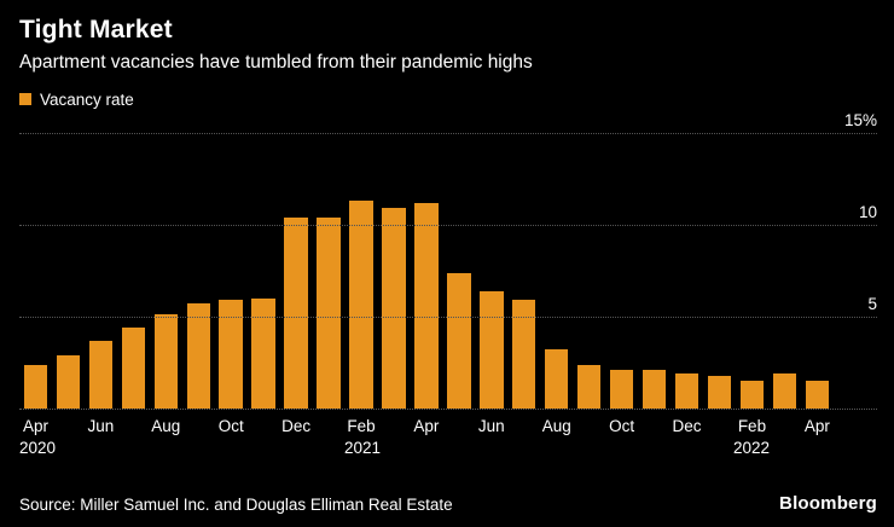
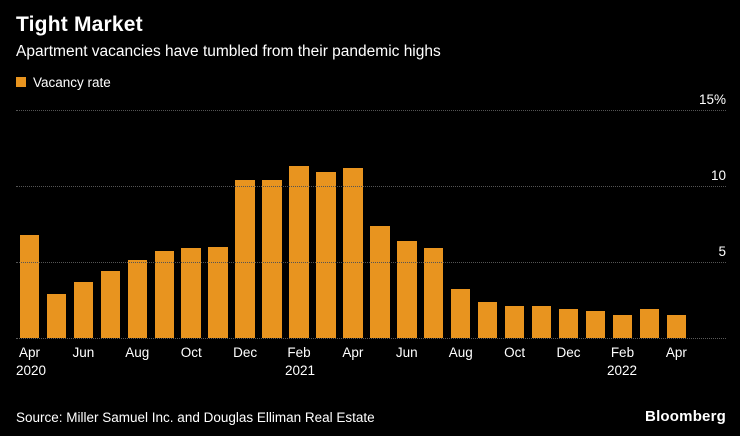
Apr 2020: 2.4% -> 6.8%
